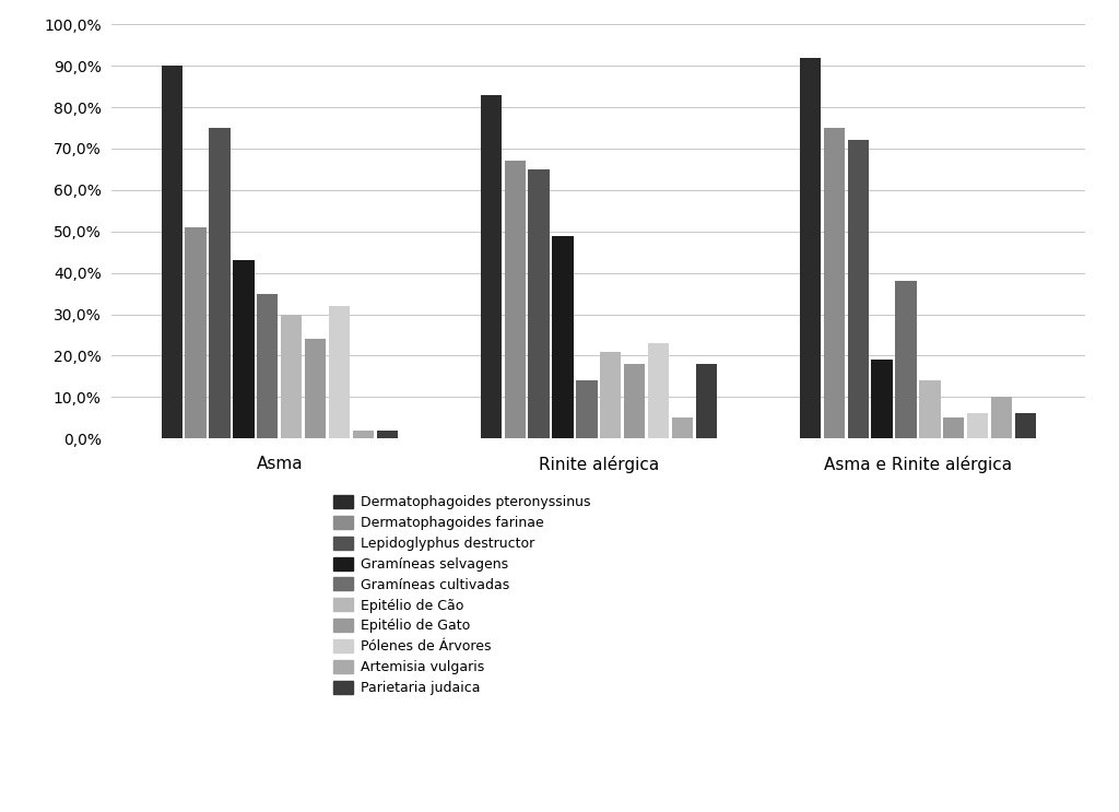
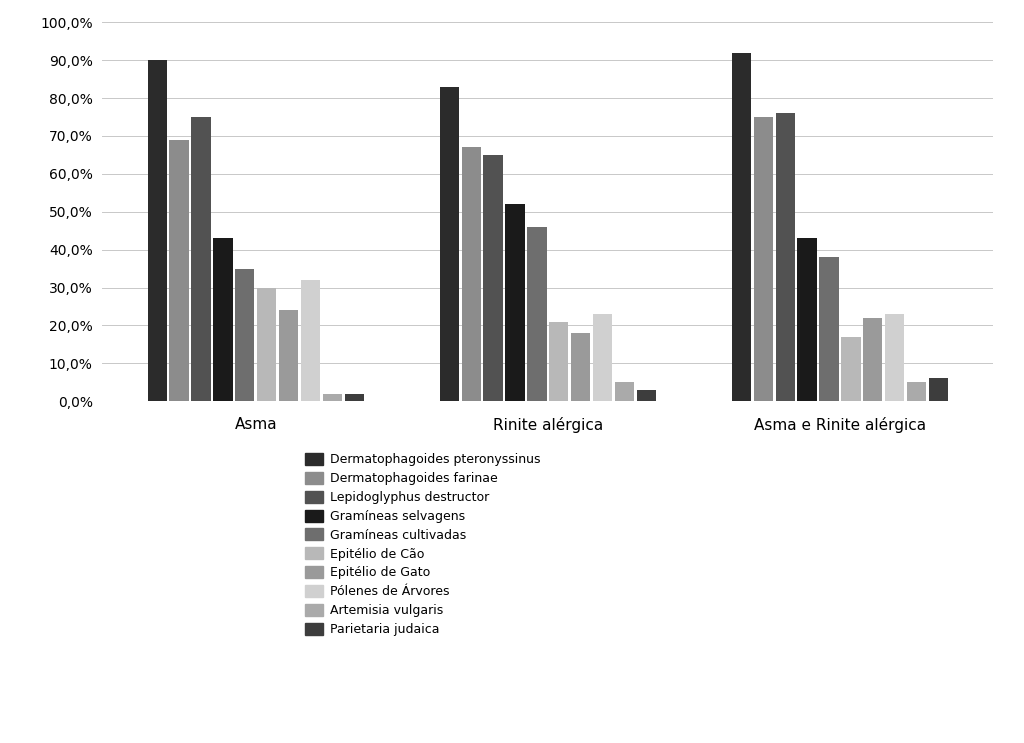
Dermatophagoides farinae/Asma: 51% -> 69%
Gramíneas selvagens/Rinite alérgica: 49% -> 52%
Gramíneas cultivadas/Rinite alérgica: 14% -> 46%
Parietaria judaica/Rinite alérgica: 18% -> 3%
Lepidoglyphus destructor/Asma e Rinite alérgica: 72% -> 76%
Gramíneas selvagens/Asma e Rinite alérgica: 19% -> 43%
Epitélio de Cão/Asma e Rinite alérgica: 14% -> 17%
Epitélio de Gato/Asma e Rinite alérgica: 5% -> 22%
Pólenes de Árvores/Asma e Rinite alérgica: 6% -> 23%
Artemisia vulgaris/Asma e Rinite alérgica: 10% -> 5%
